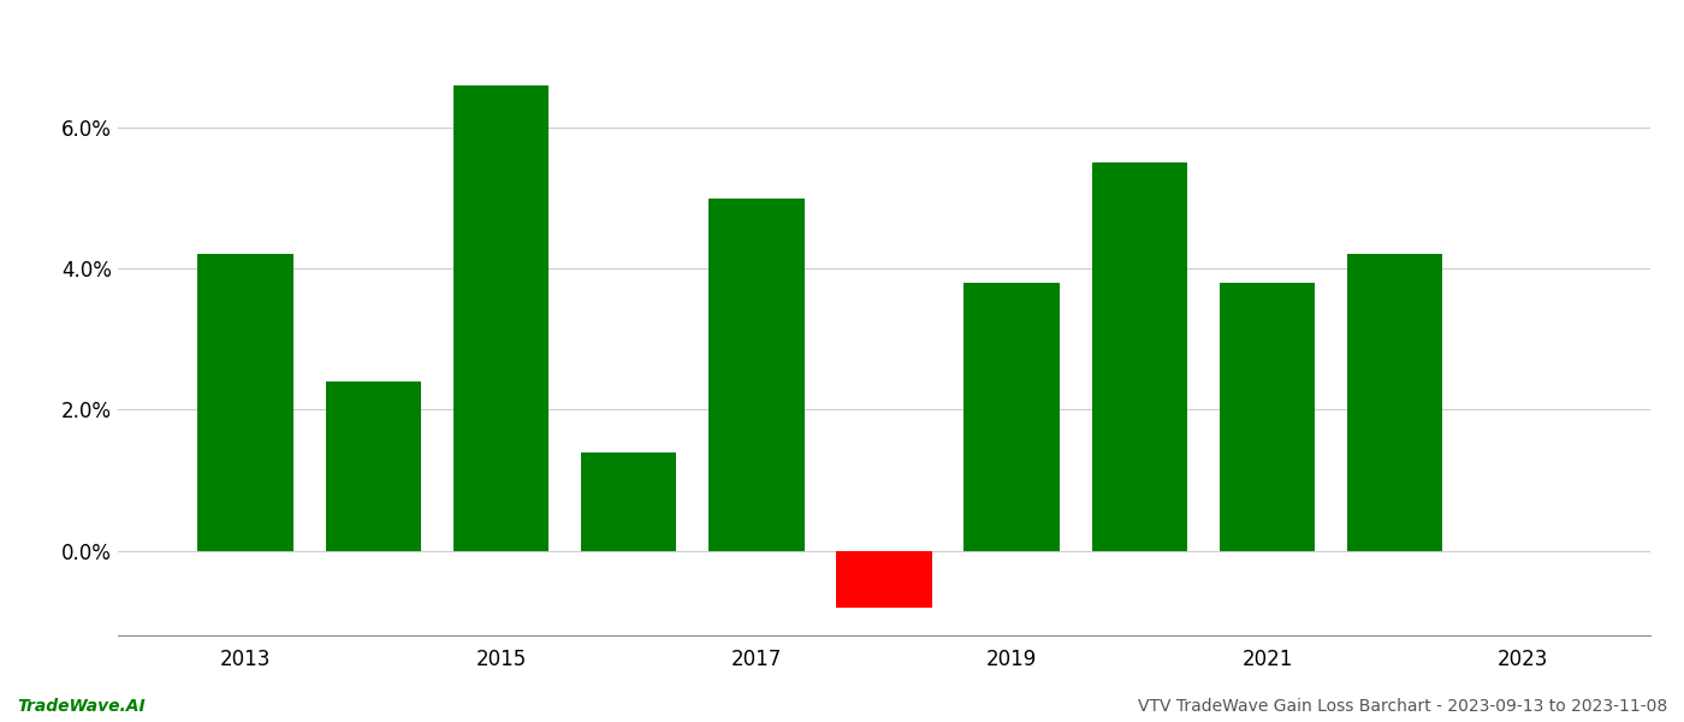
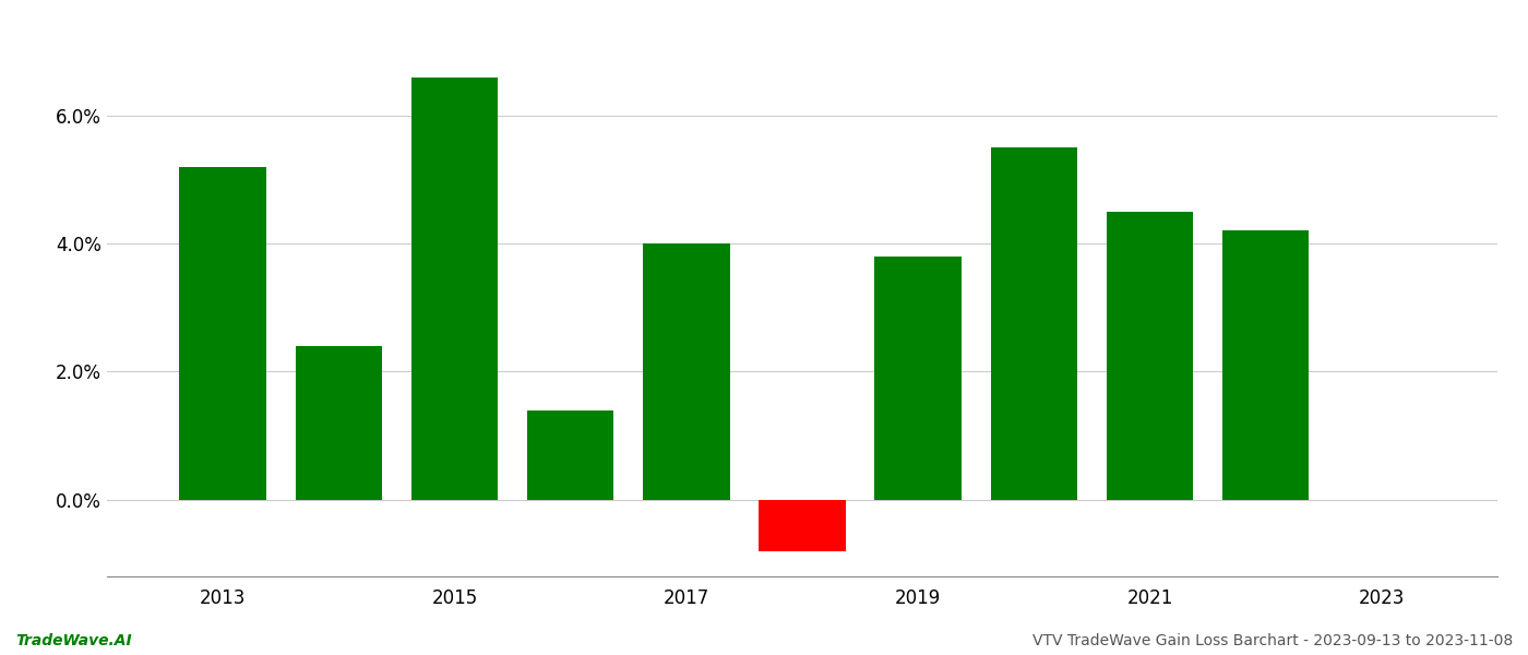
2013: 4.2% -> 5.2%
2017: 5.0% -> 4.0%
2021: 3.8% -> 4.5%
